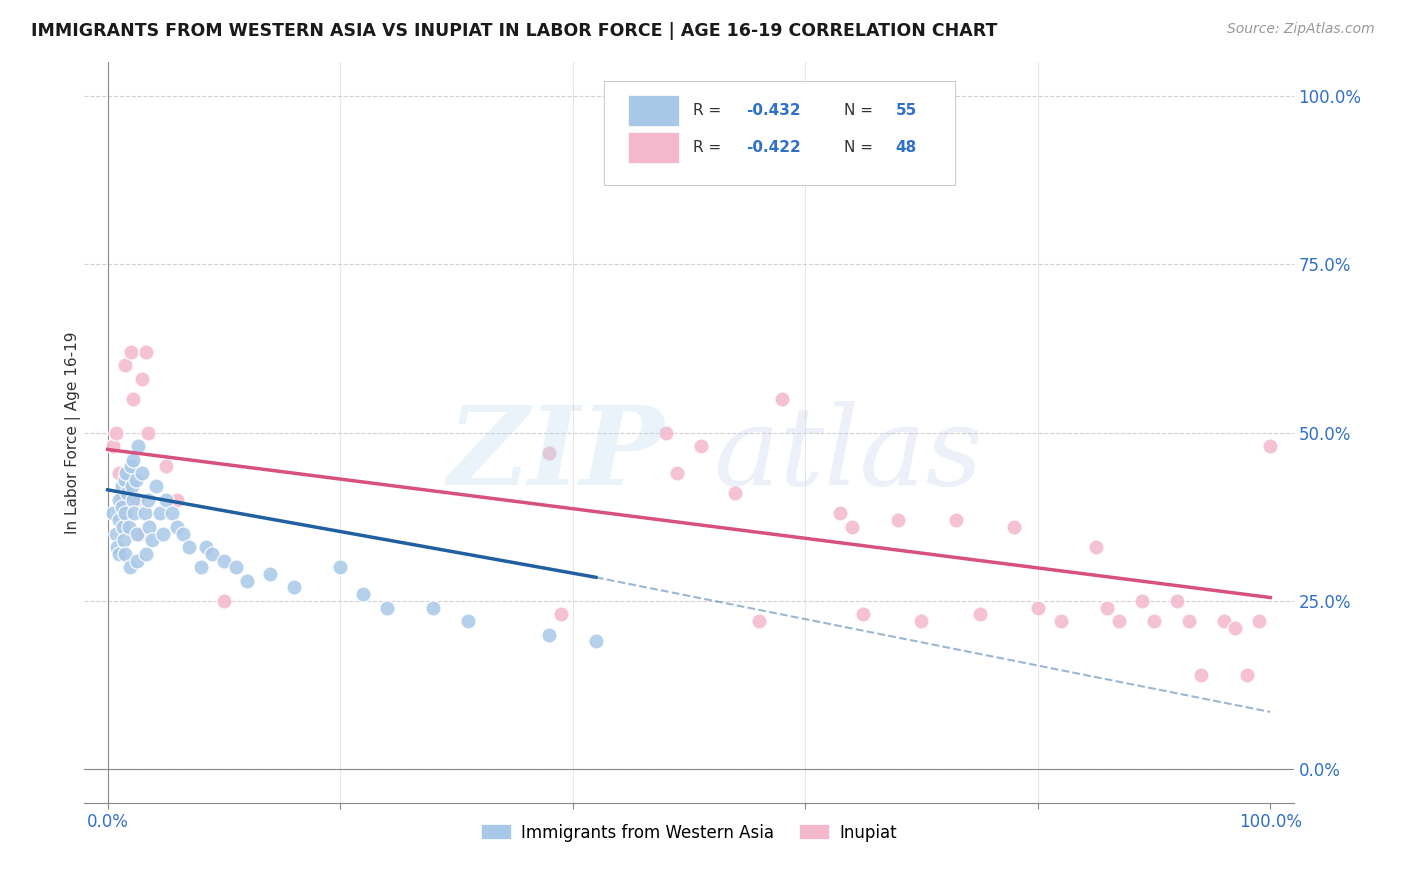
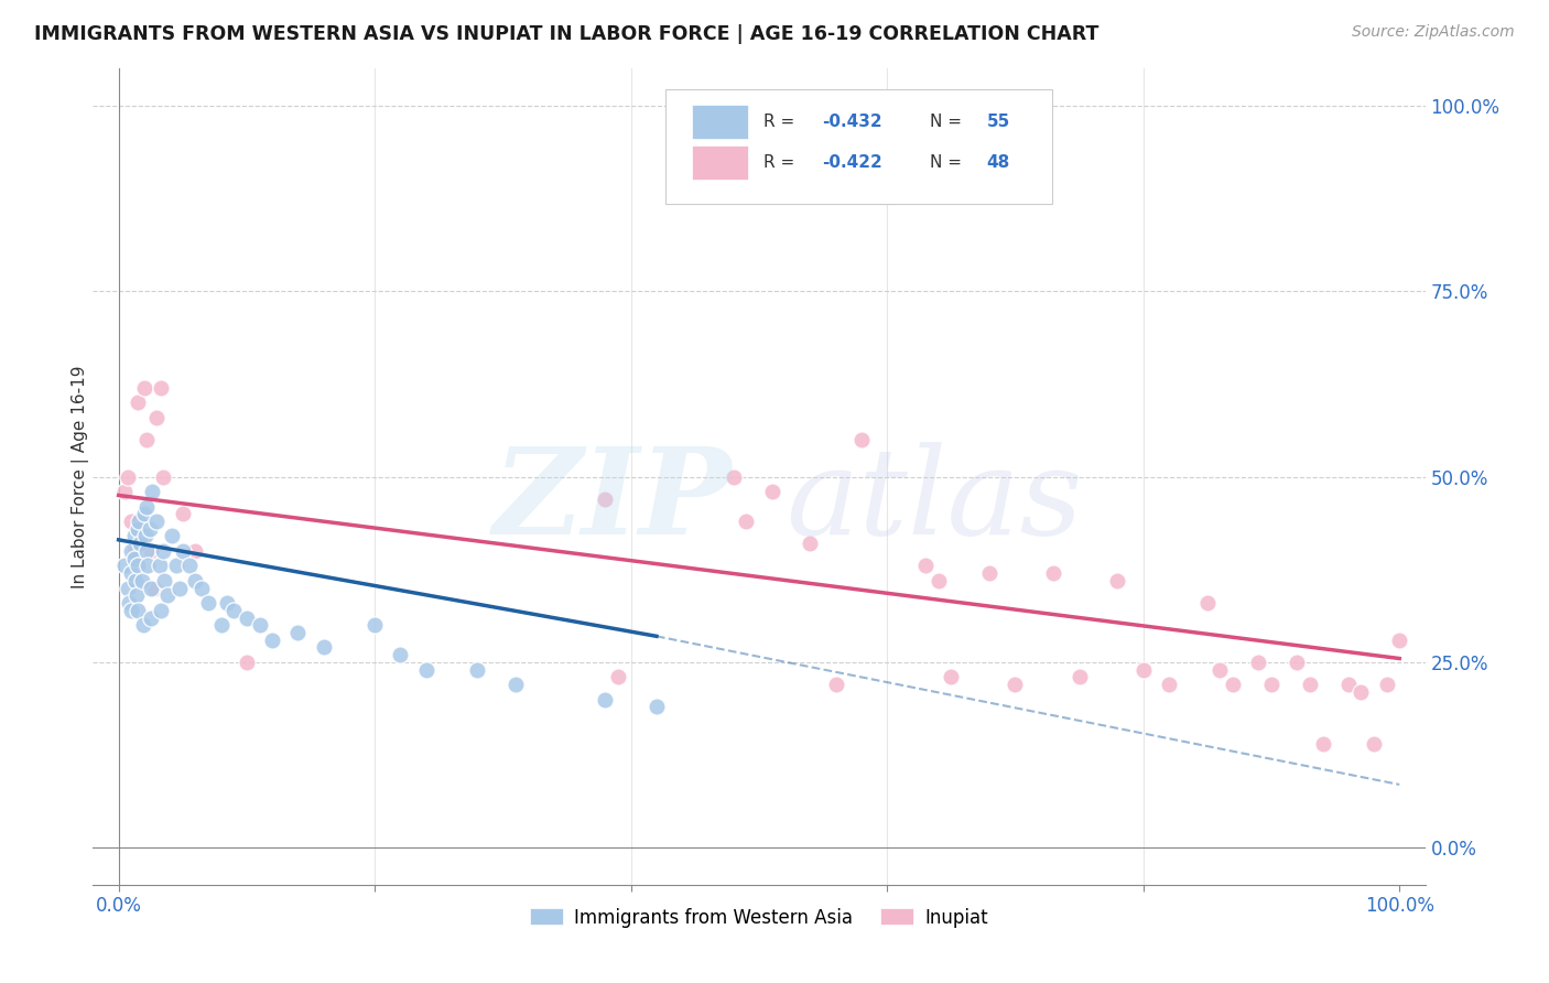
Inupiat/100.0%: 48% -> 28%
